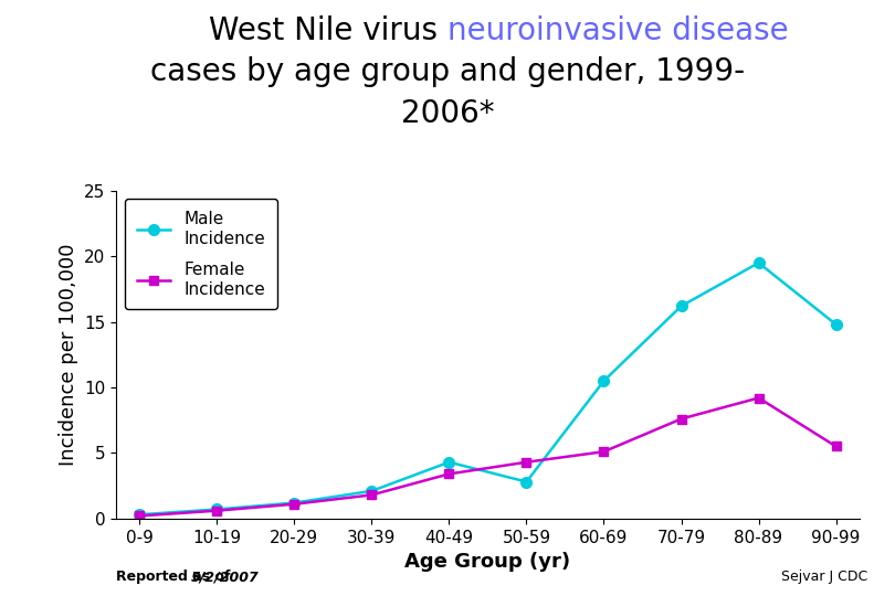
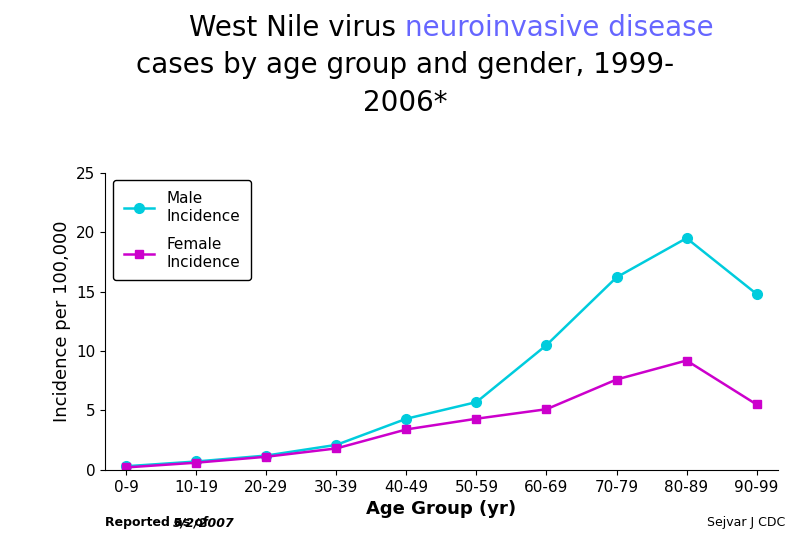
Male Incidence/50-59: 2.8 -> 5.7
